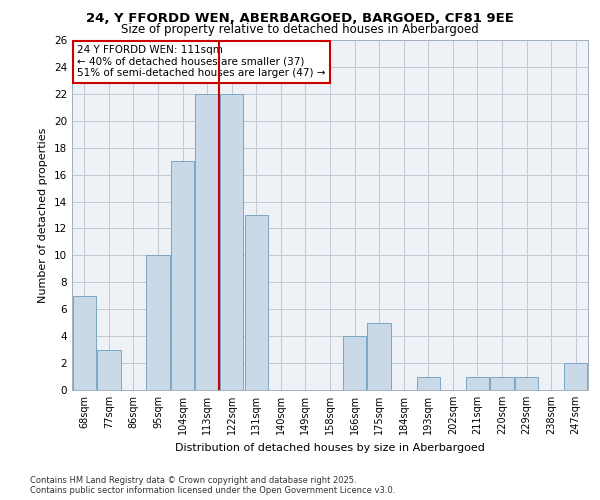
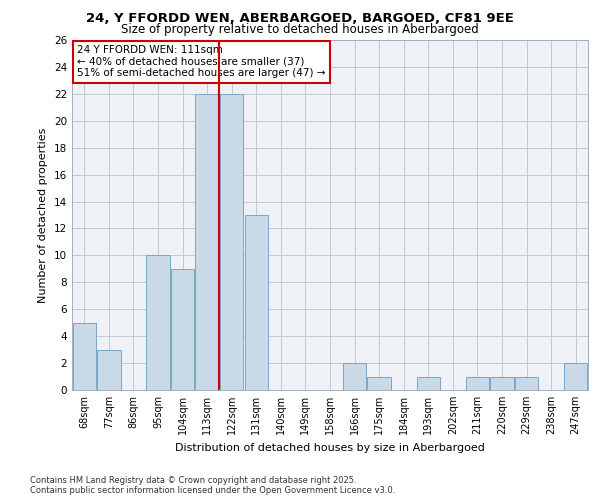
68sqm: 7 -> 5
104sqm: 17 -> 9
166sqm: 4 -> 2
175sqm: 5 -> 1
